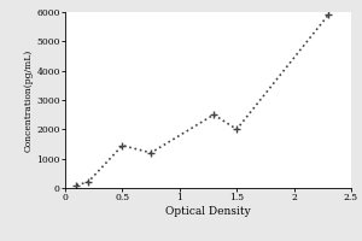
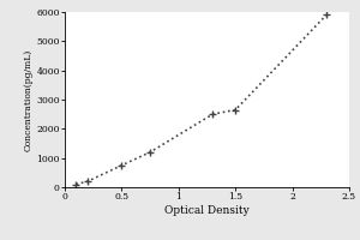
0.5: 1450 -> 750
1.5: 2000 -> 2650
